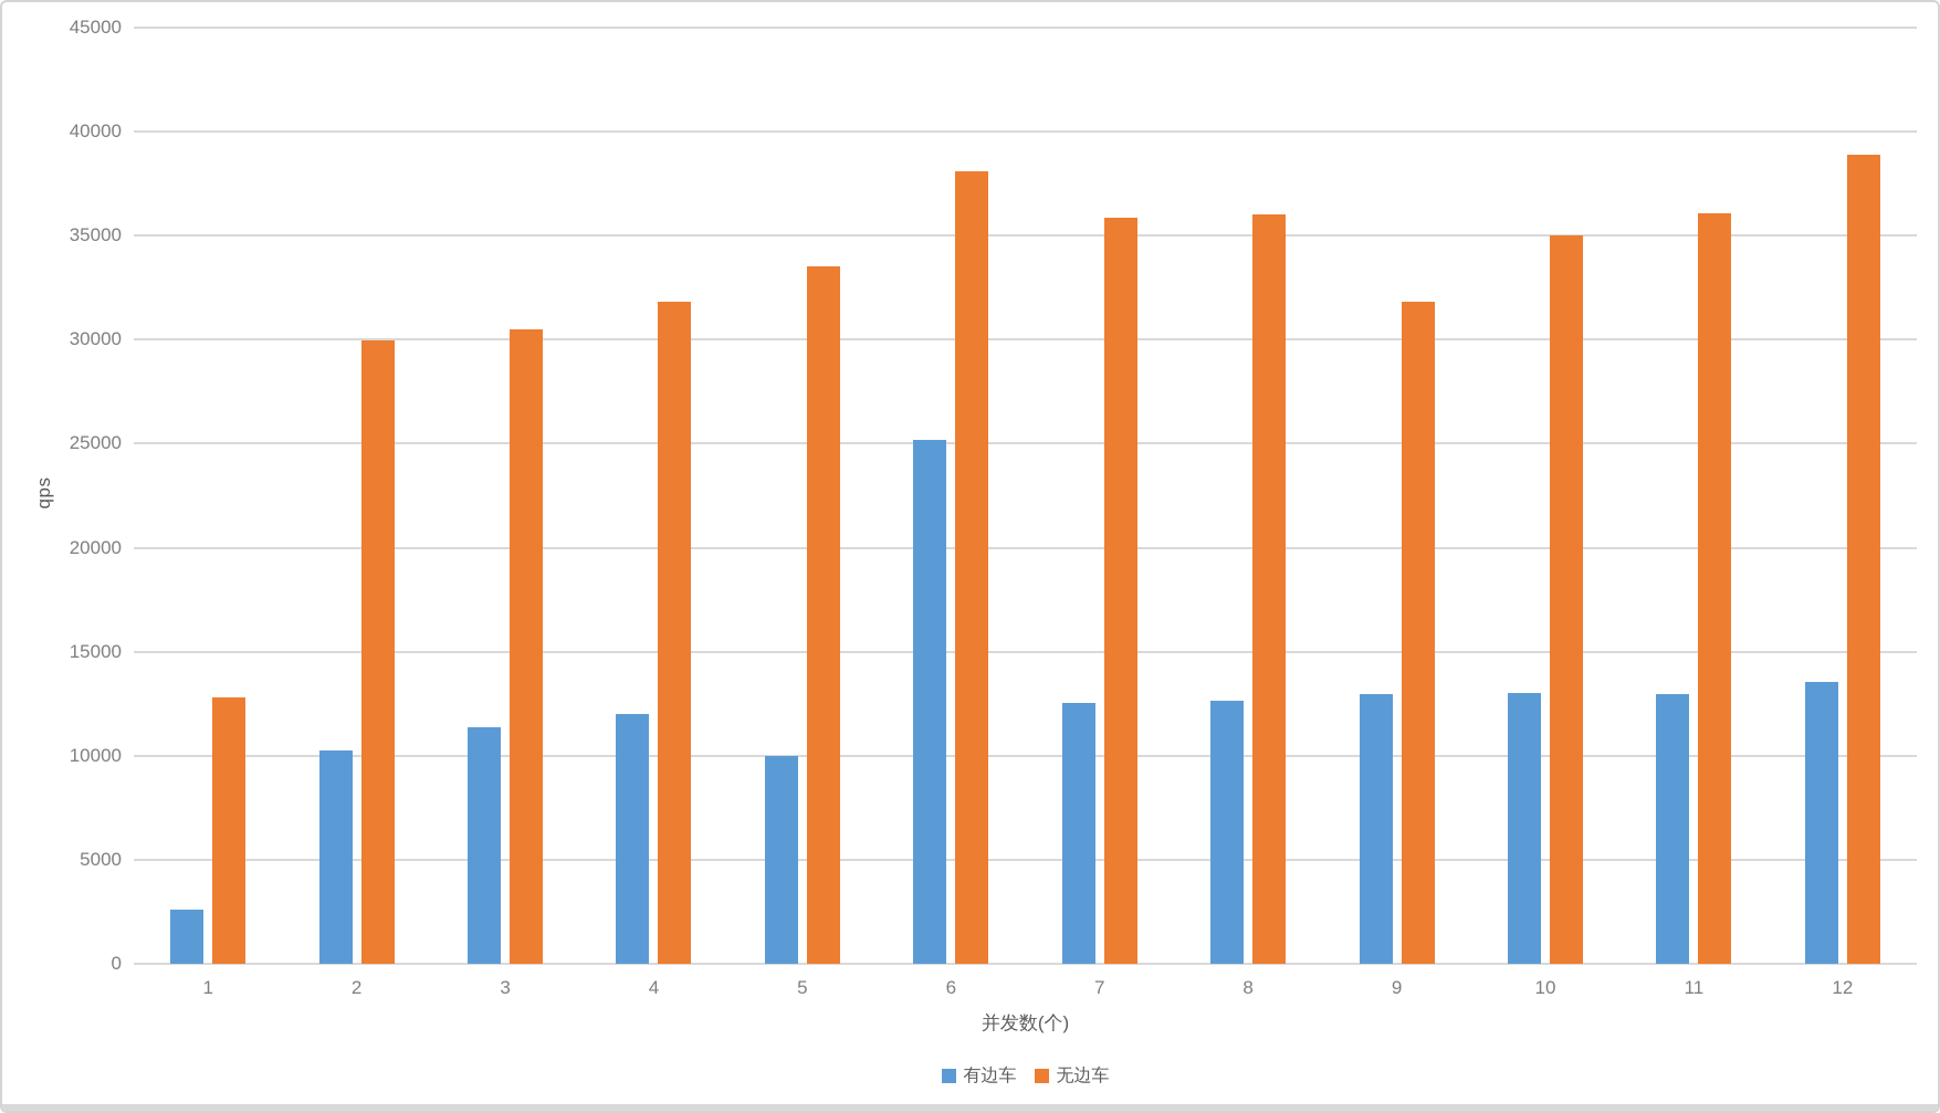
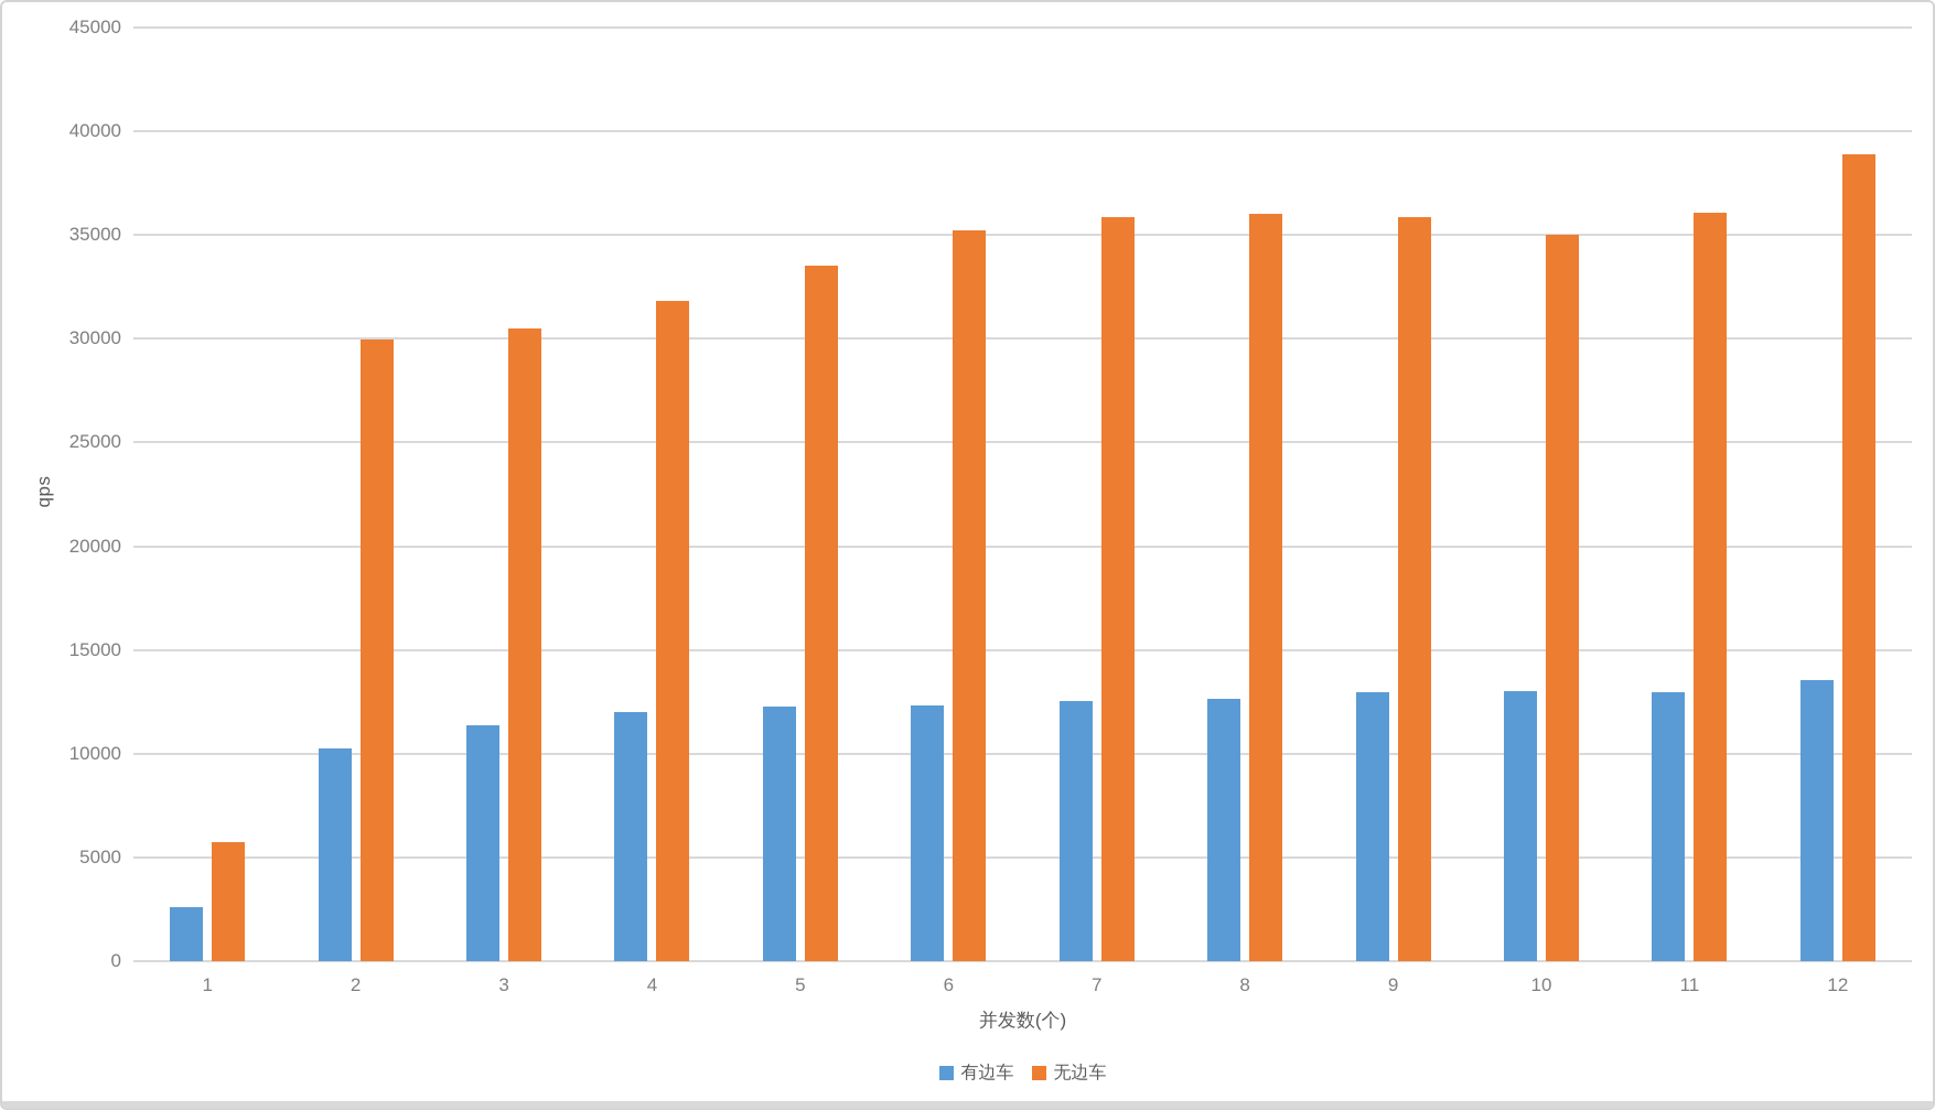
无边车/1: 12800 -> 5800
有边车/5: 10000 -> 12200
有边车/6: 25200 -> 12400
无边车/6: 38100 -> 35200
无边车/9: 31800 -> 35800
